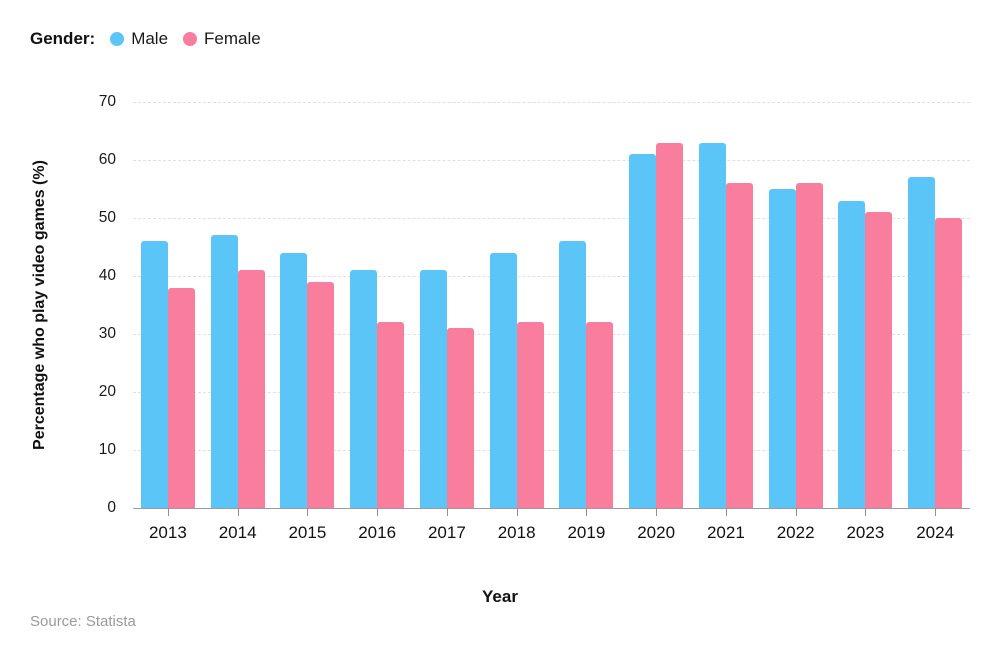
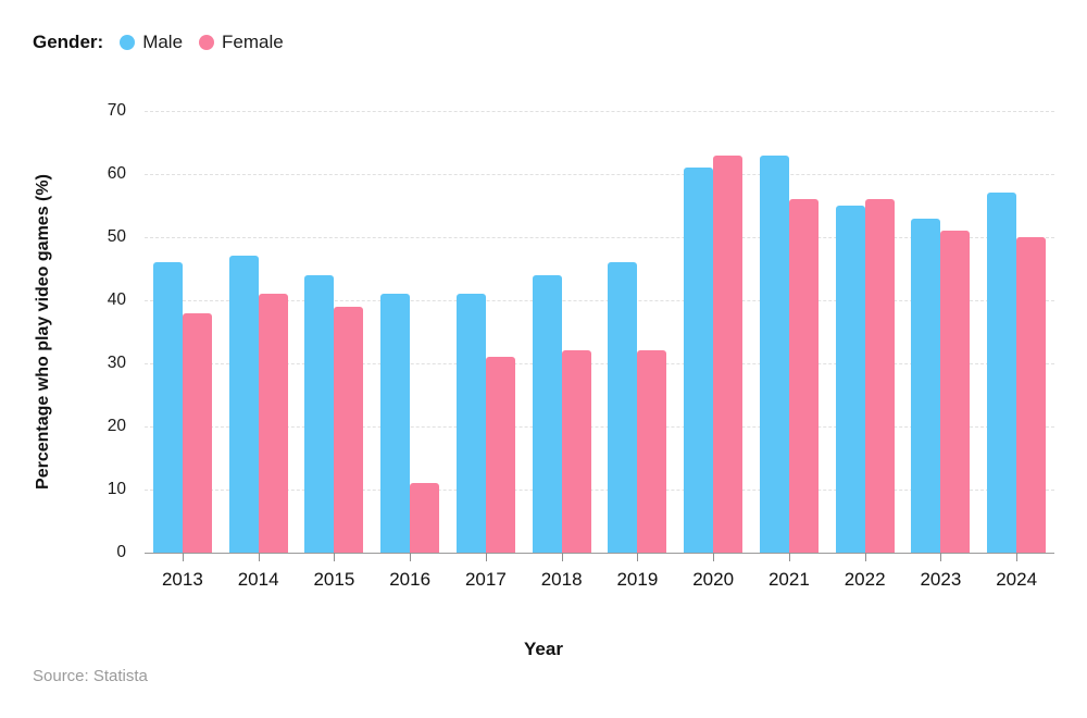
Female/2016: 32 -> 11
